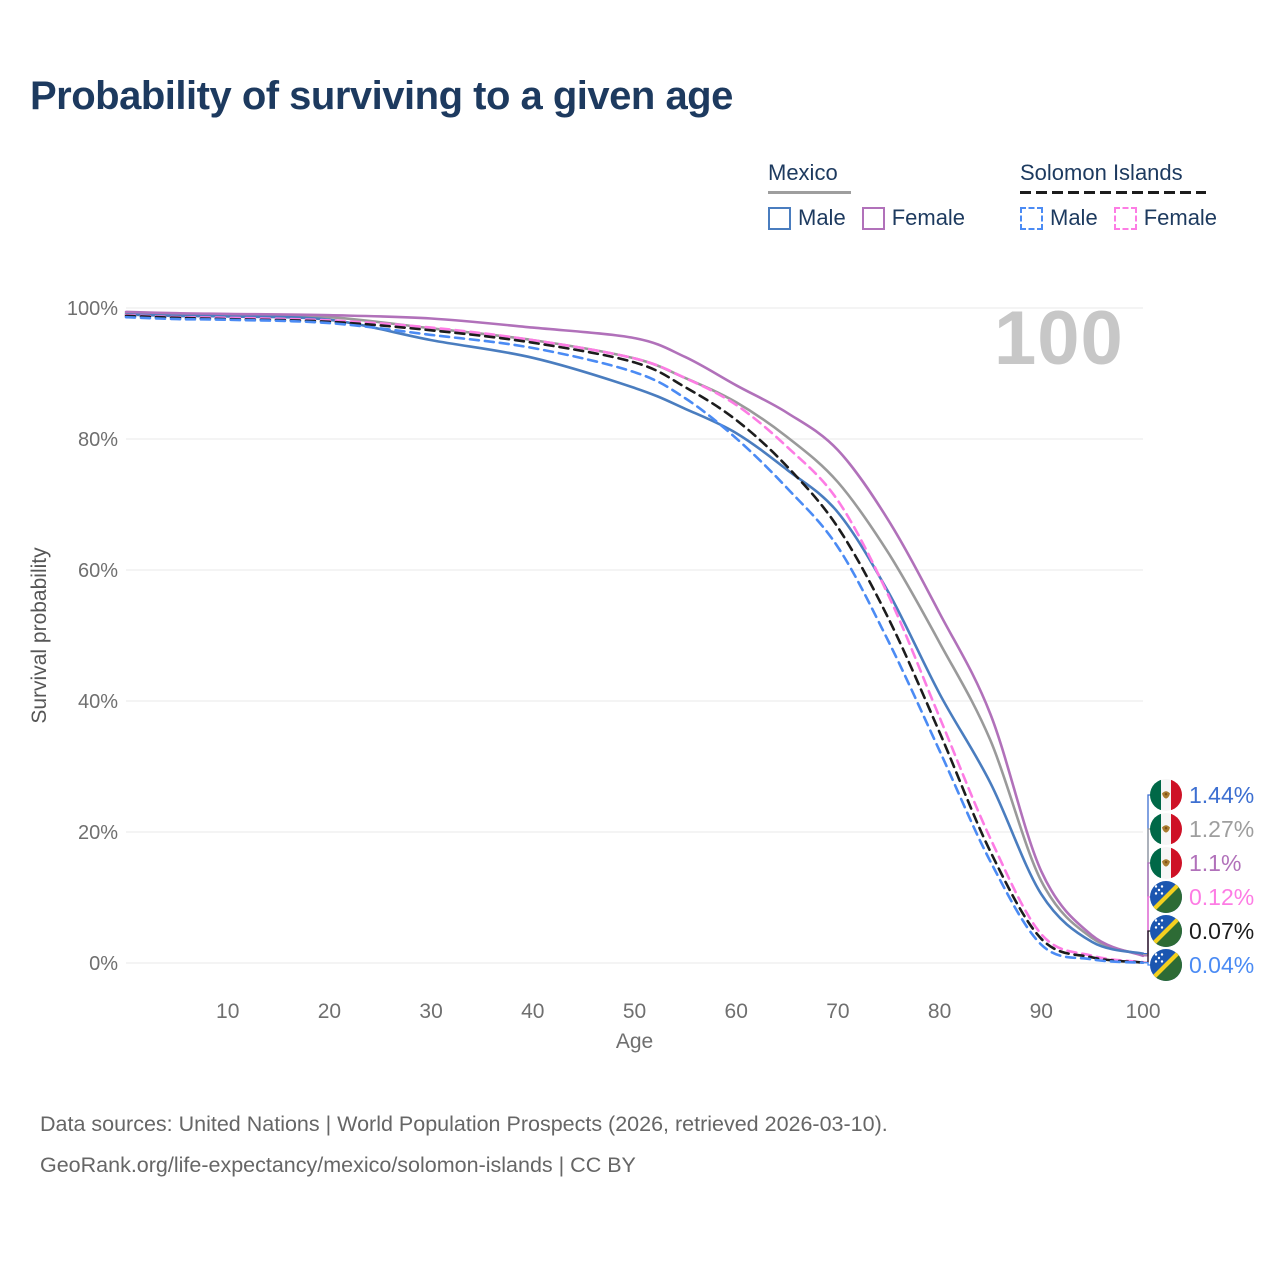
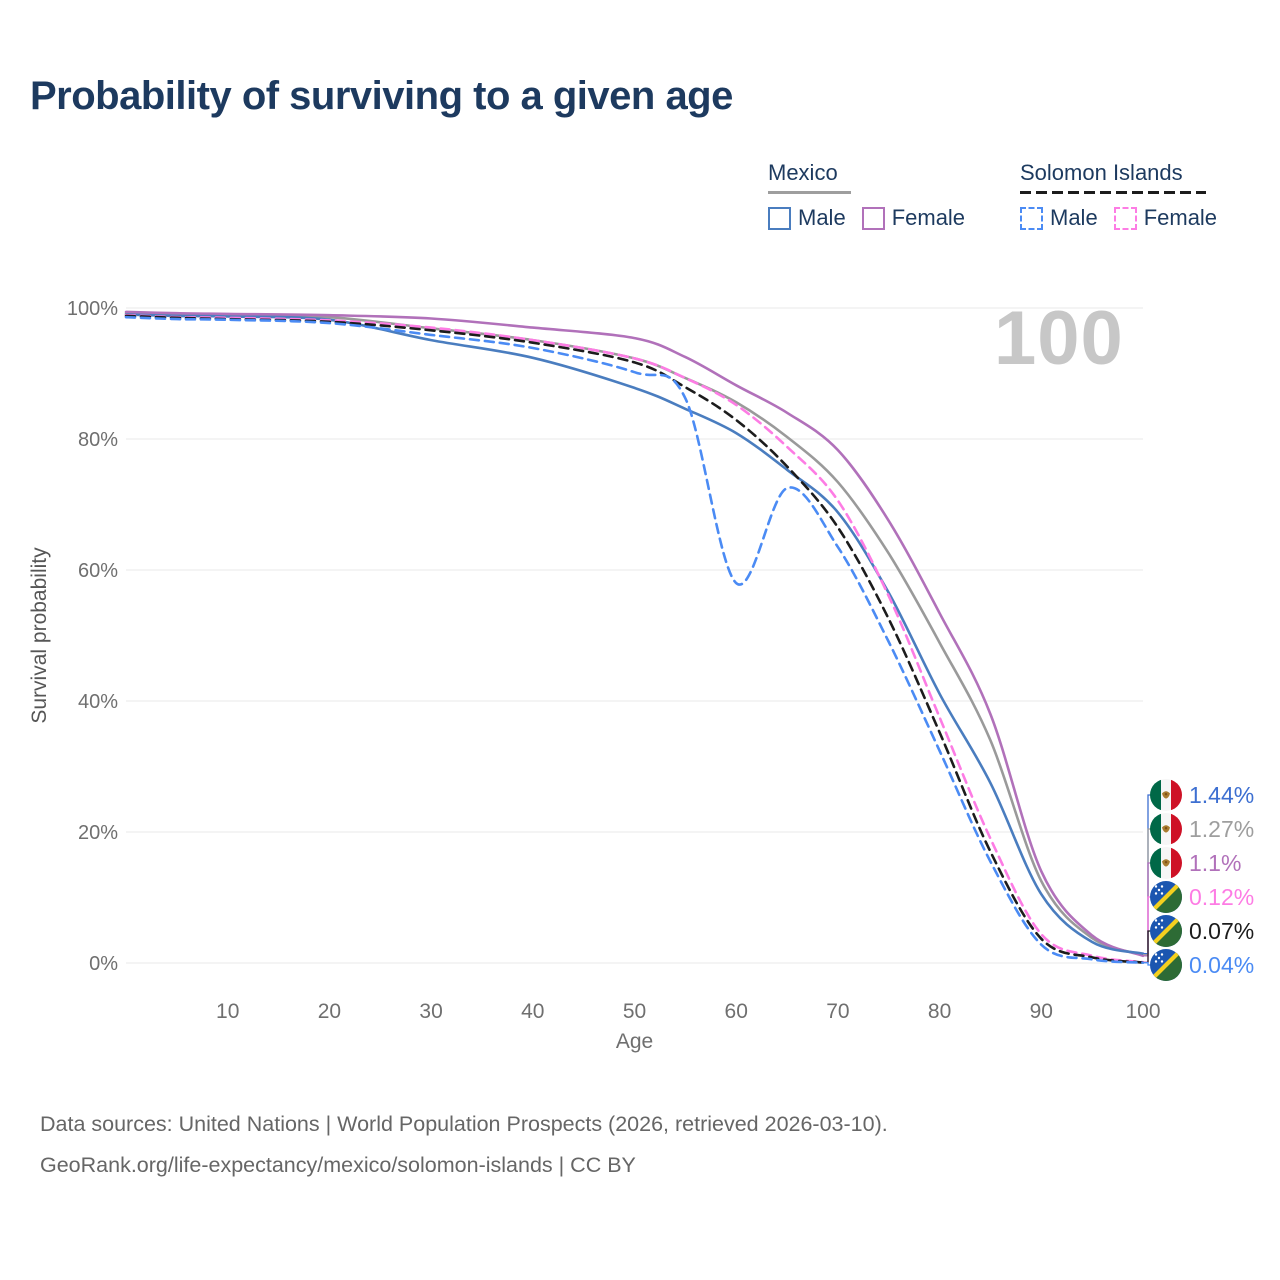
Solomon Islands Male/60: 80% -> 58%
